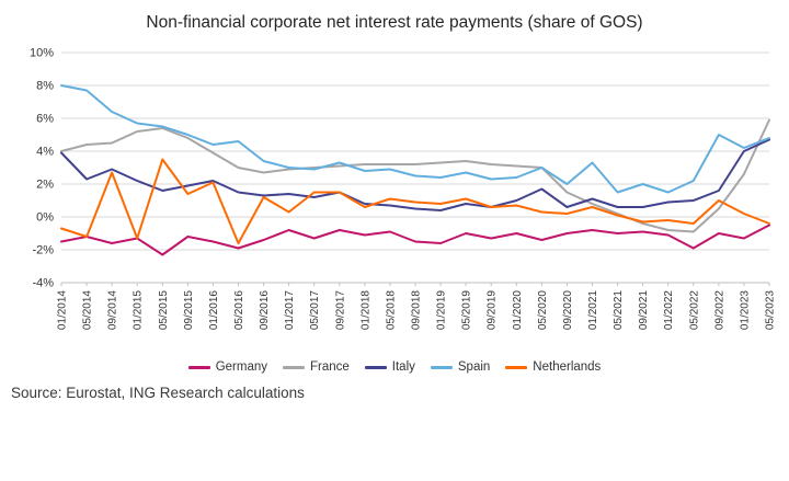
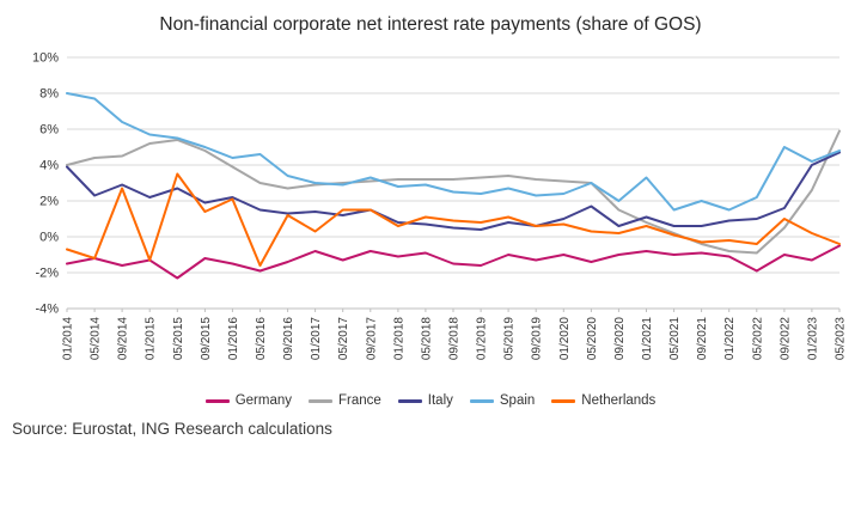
Italy/05/2015: 1.6% -> 2.7%
